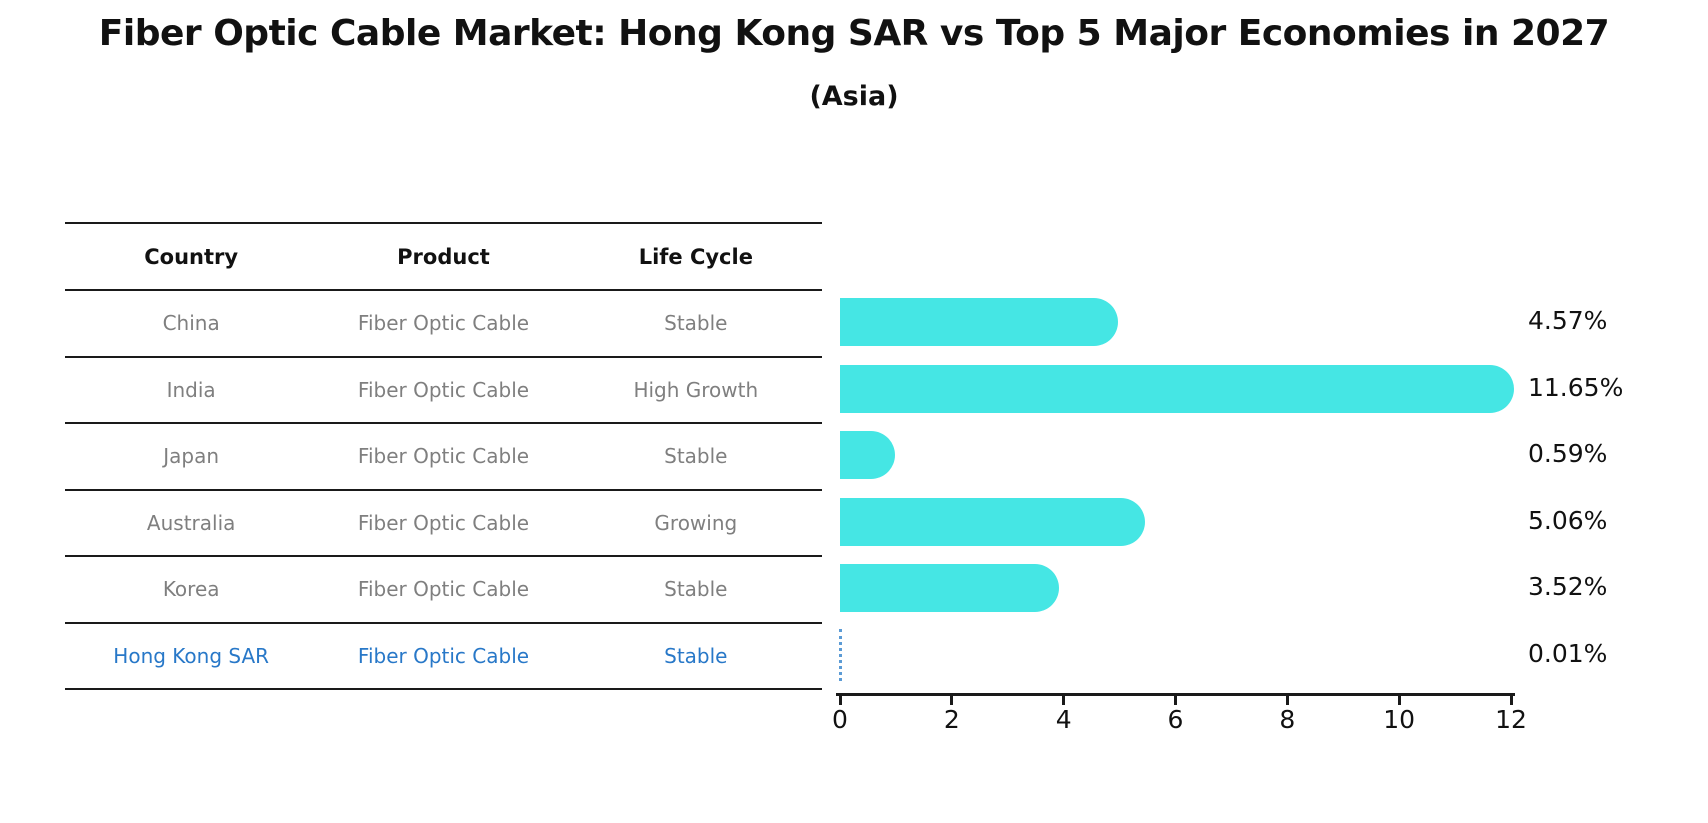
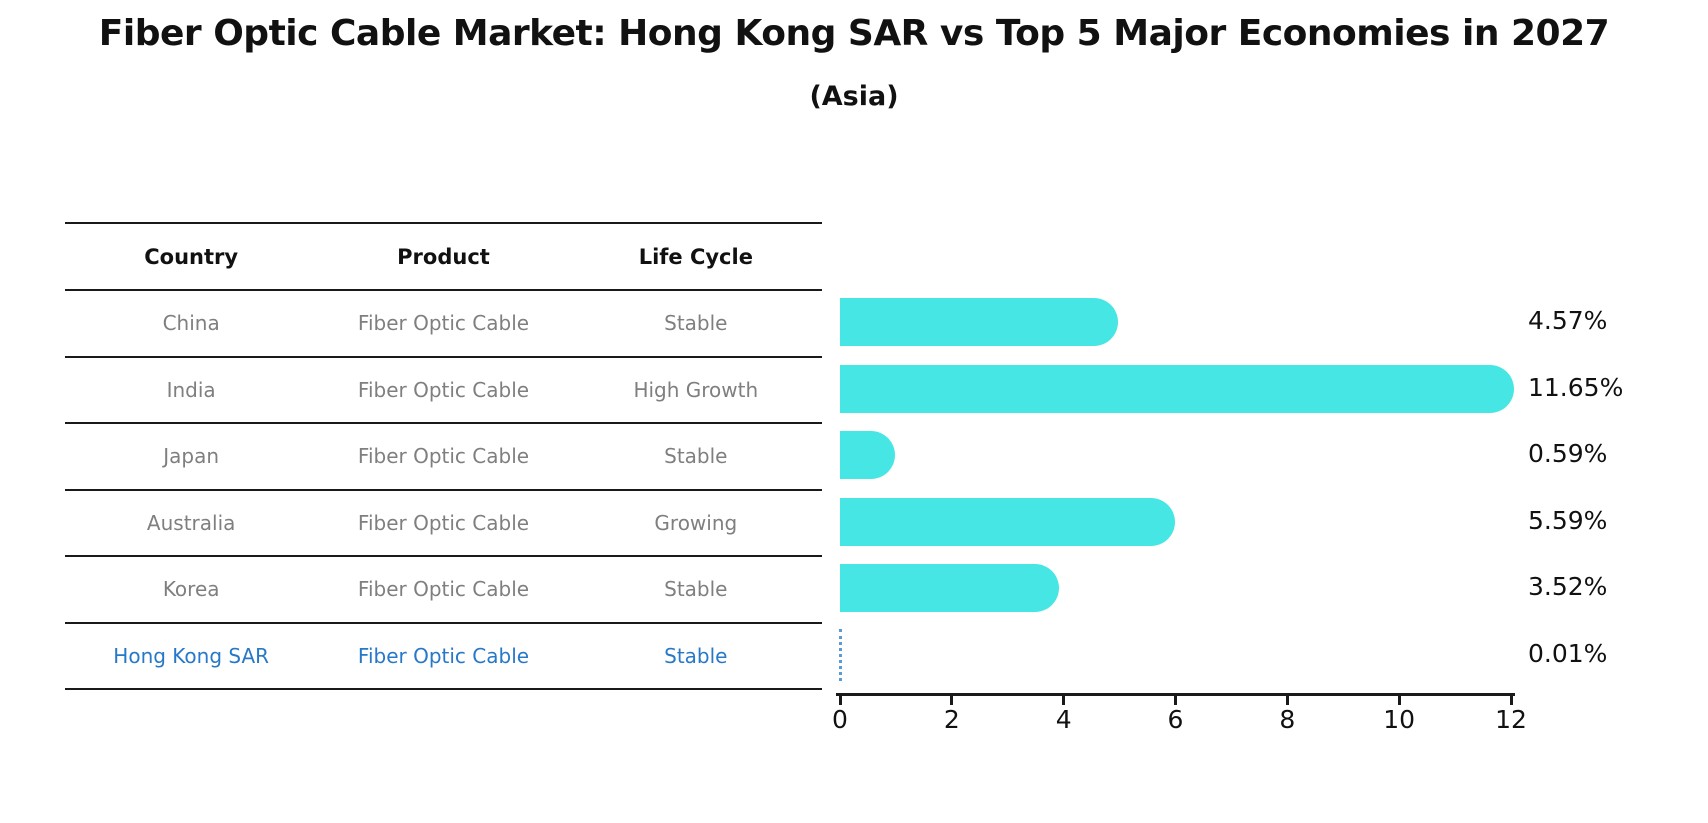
Australia: 5.06% -> 5.59%
